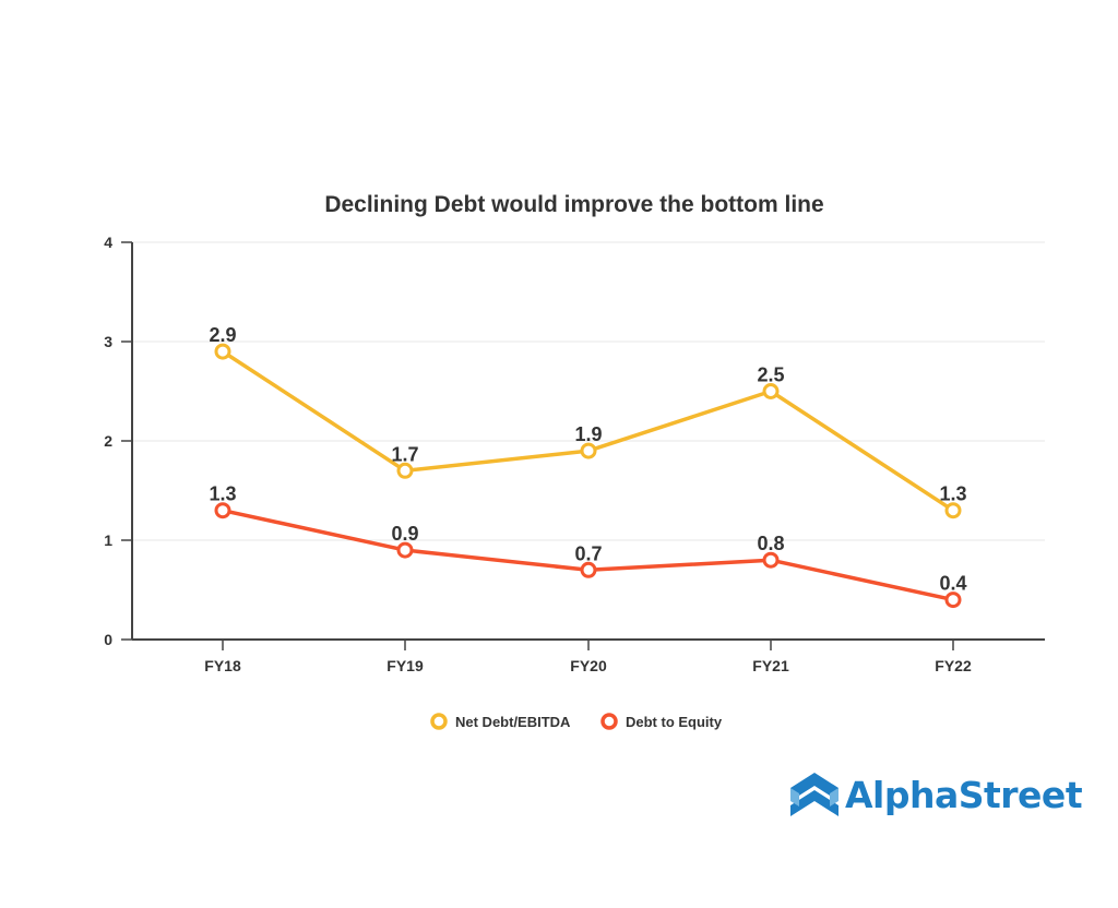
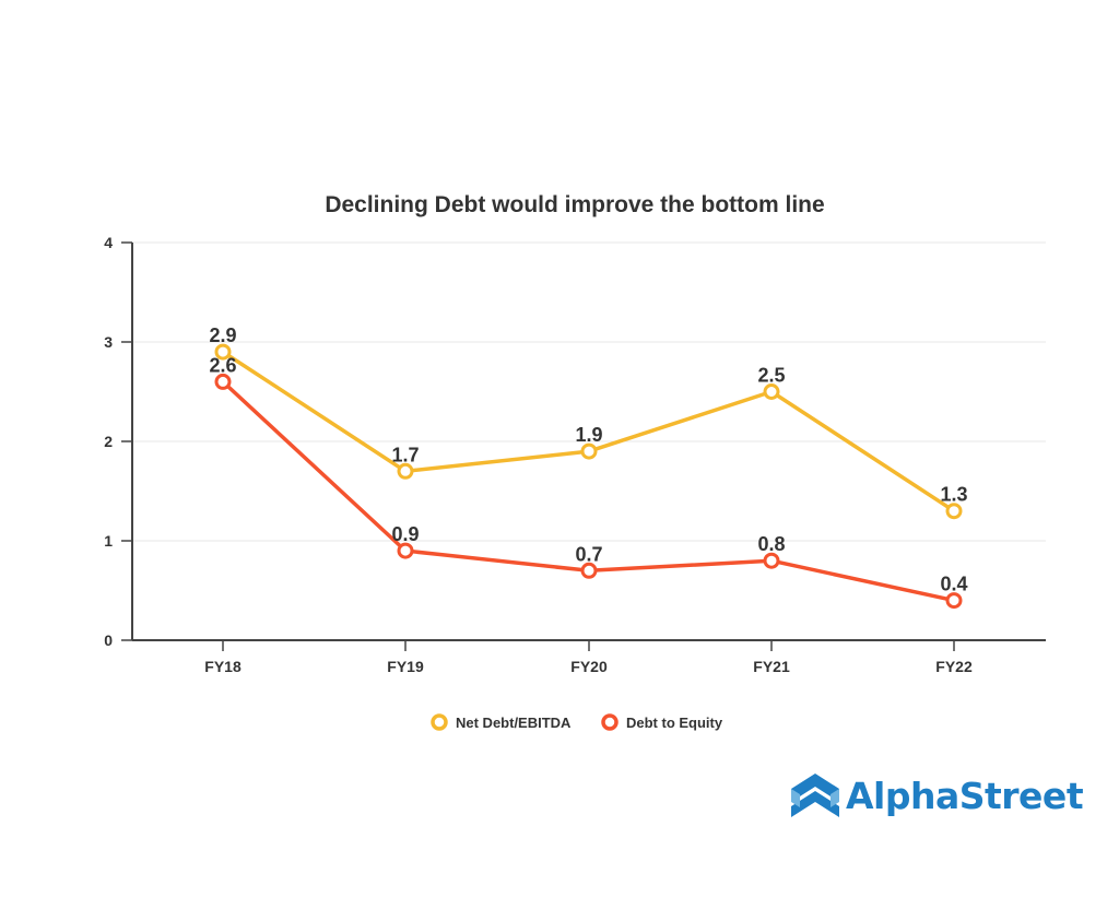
Debt to Equity/FY18: 1.3 -> 2.6
